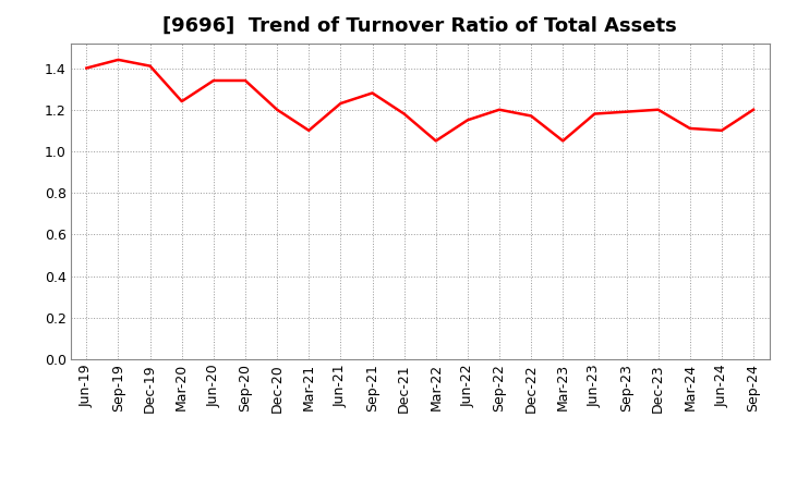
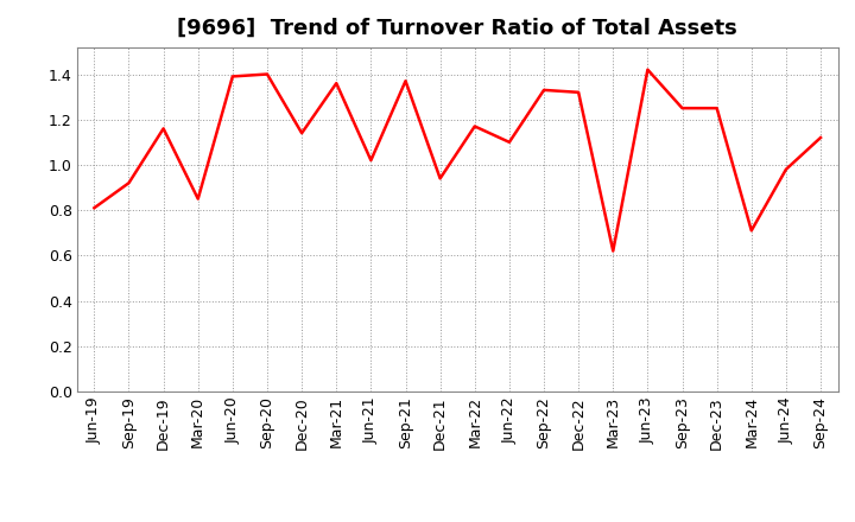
Jun-19: 1.40 -> 0.81
Sep-19: 1.44 -> 0.92
Dec-19: 1.41 -> 1.16
Mar-20: 1.24 -> 0.85
Jun-20: 1.34 -> 1.39
Sep-20: 1.34 -> 1.40
Dec-20: 1.20 -> 1.14
Mar-21: 1.10 -> 1.36
Jun-21: 1.23 -> 1.02
Sep-21: 1.28 -> 1.37
Dec-21: 1.18 -> 0.94
Mar-22: 1.05 -> 1.17
Jun-22: 1.15 -> 1.10
Sep-22: 1.20 -> 1.33
Dec-22: 1.17 -> 1.32
Mar-23: 1.05 -> 0.62
Jun-23: 1.18 -> 1.42
Sep-23: 1.19 -> 1.25
Dec-23: 1.20 -> 1.25
Mar-24: 1.11 -> 0.71
Jun-24: 1.10 -> 0.98
Sep-24: 1.20 -> 1.12
